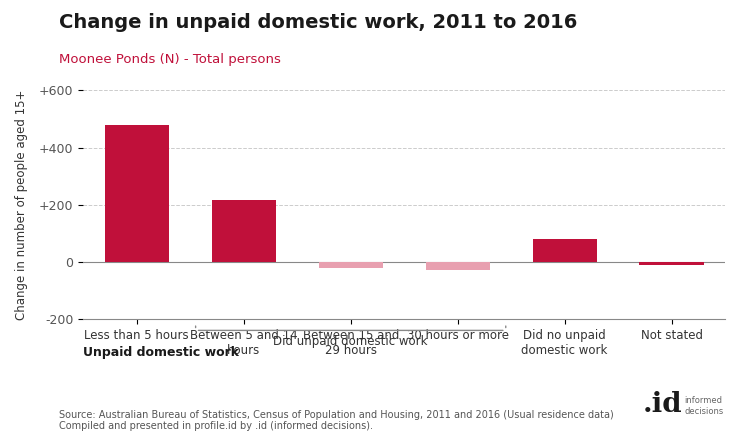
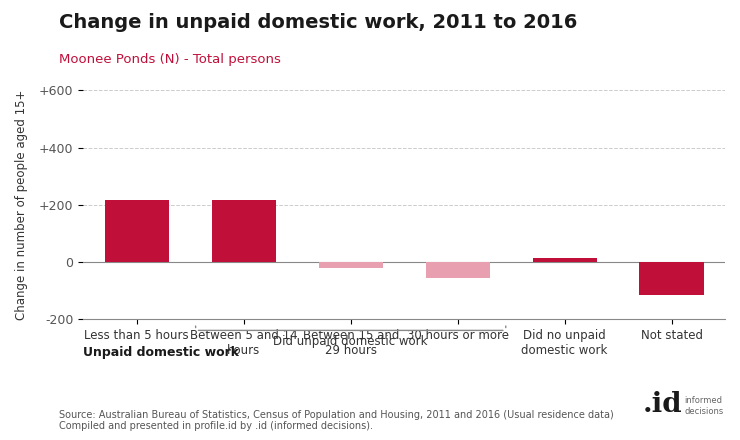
Less than 5 hours: 480 -> 215
30 hours or more: -30 -> -55
Did no unpaid domestic work: 80 -> 15
Not stated: -10 -> -115
